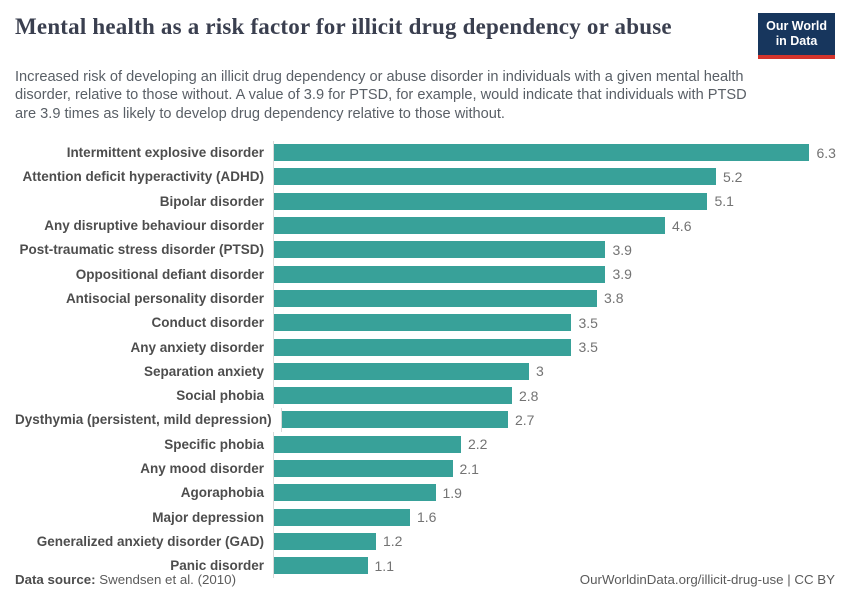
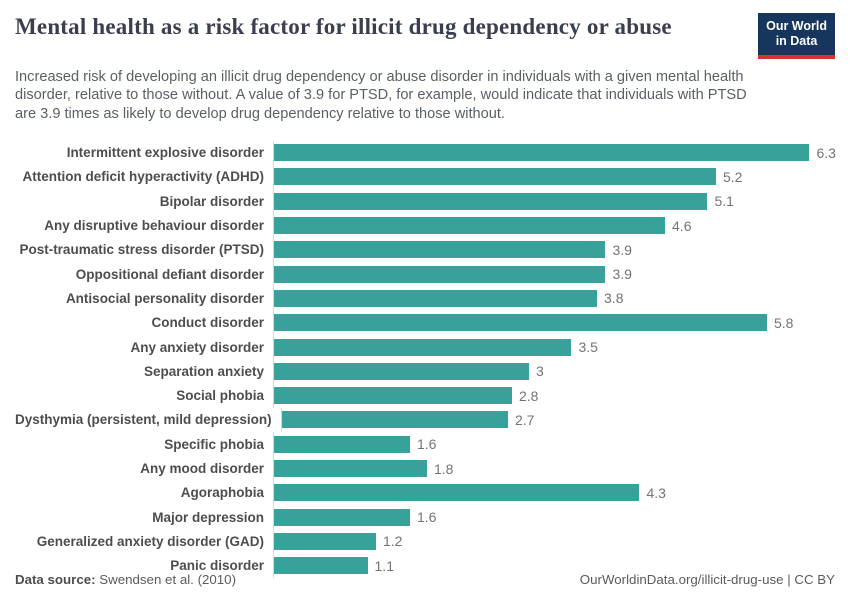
Conduct disorder: 3.5 -> 5.8
Specific phobia: 2.2 -> 1.6
Any mood disorder: 2.1 -> 1.8
Agoraphobia: 1.9 -> 4.3
